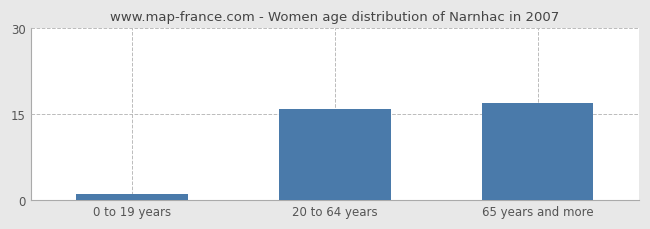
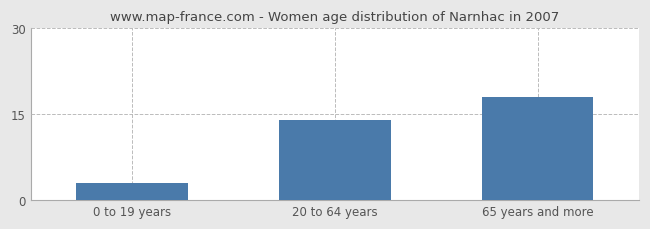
0 to 19 years: 1 -> 3
20 to 64 years: 16 -> 14
65 years and more: 17 -> 18
